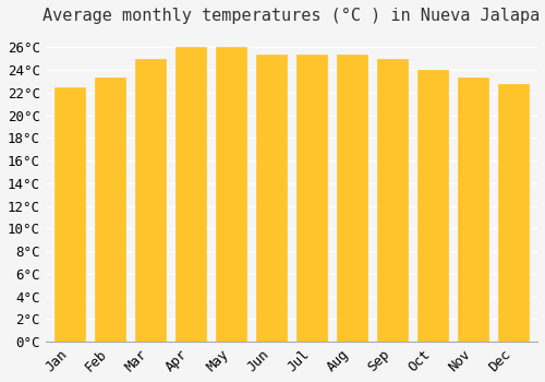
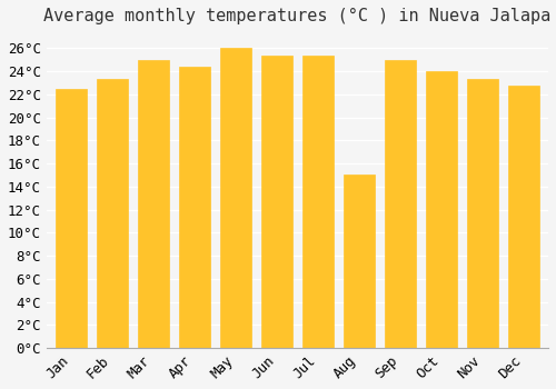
Apr: 26.0°C -> 24.4°C
Aug: 25.3°C -> 15.0°C
